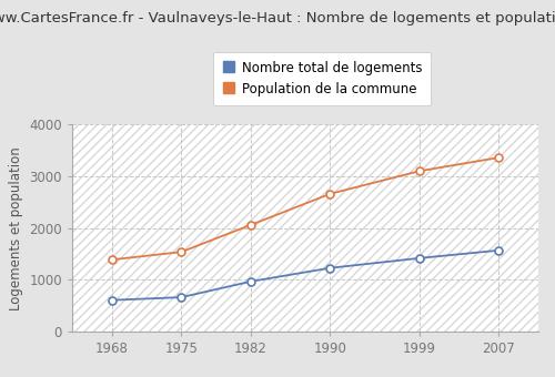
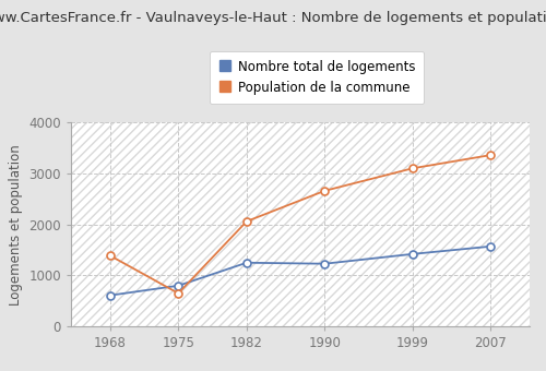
Nombre total de logements/1975: 660 -> 800
Population de la commune/1975: 1540 -> 650
Nombre total de logements/1982: 970 -> 1250
